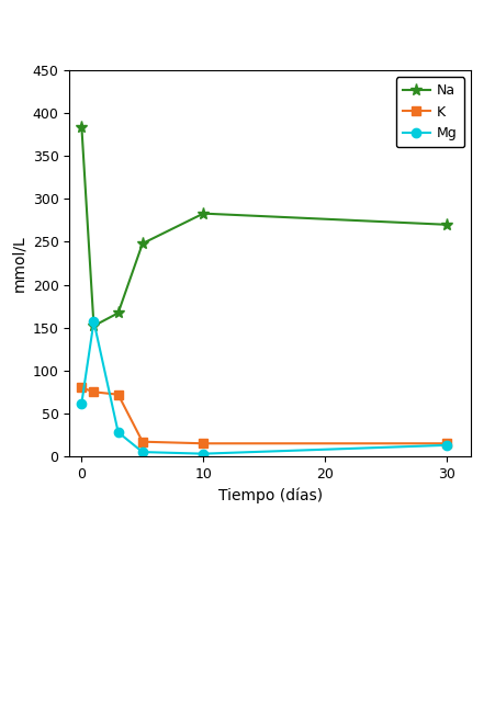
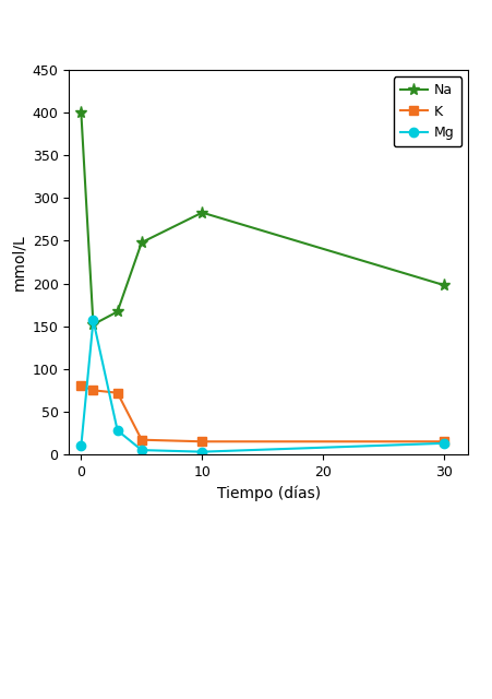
Na/0: 384 -> 400
Mg/0: 62 -> 10
Na/30: 270 -> 198
